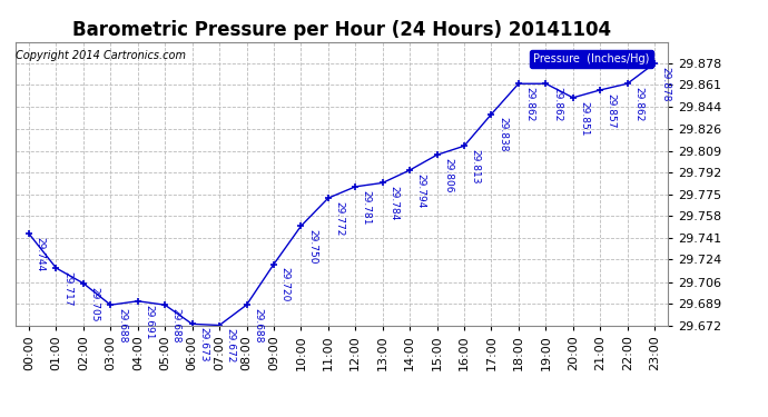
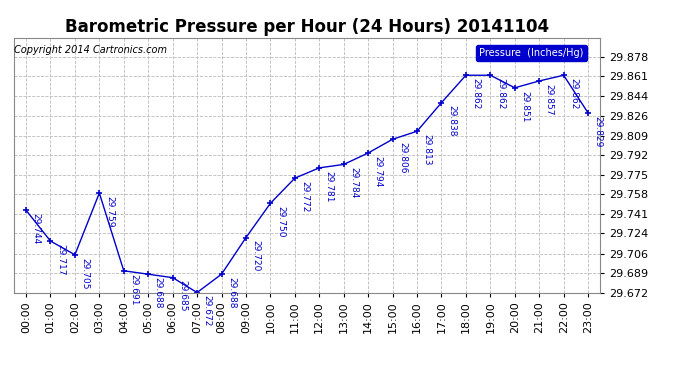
03:00: 29.688 -> 29.759
06:00: 29.673 -> 29.685
23:00: 29.878 -> 29.829
